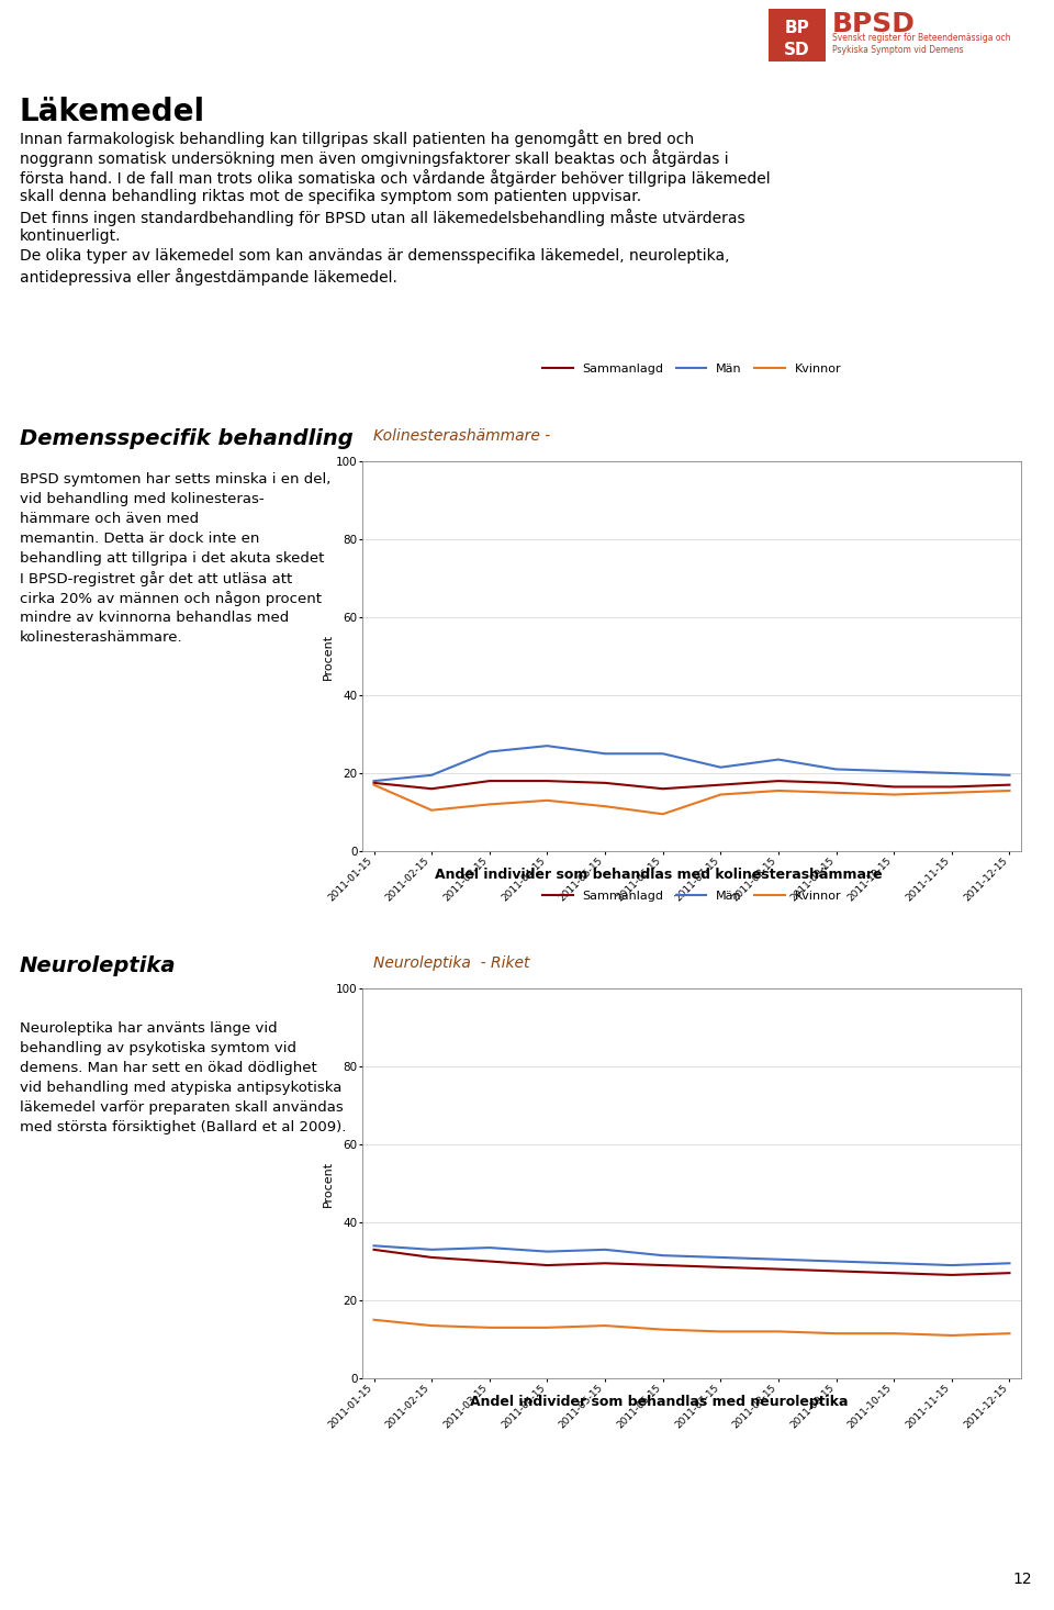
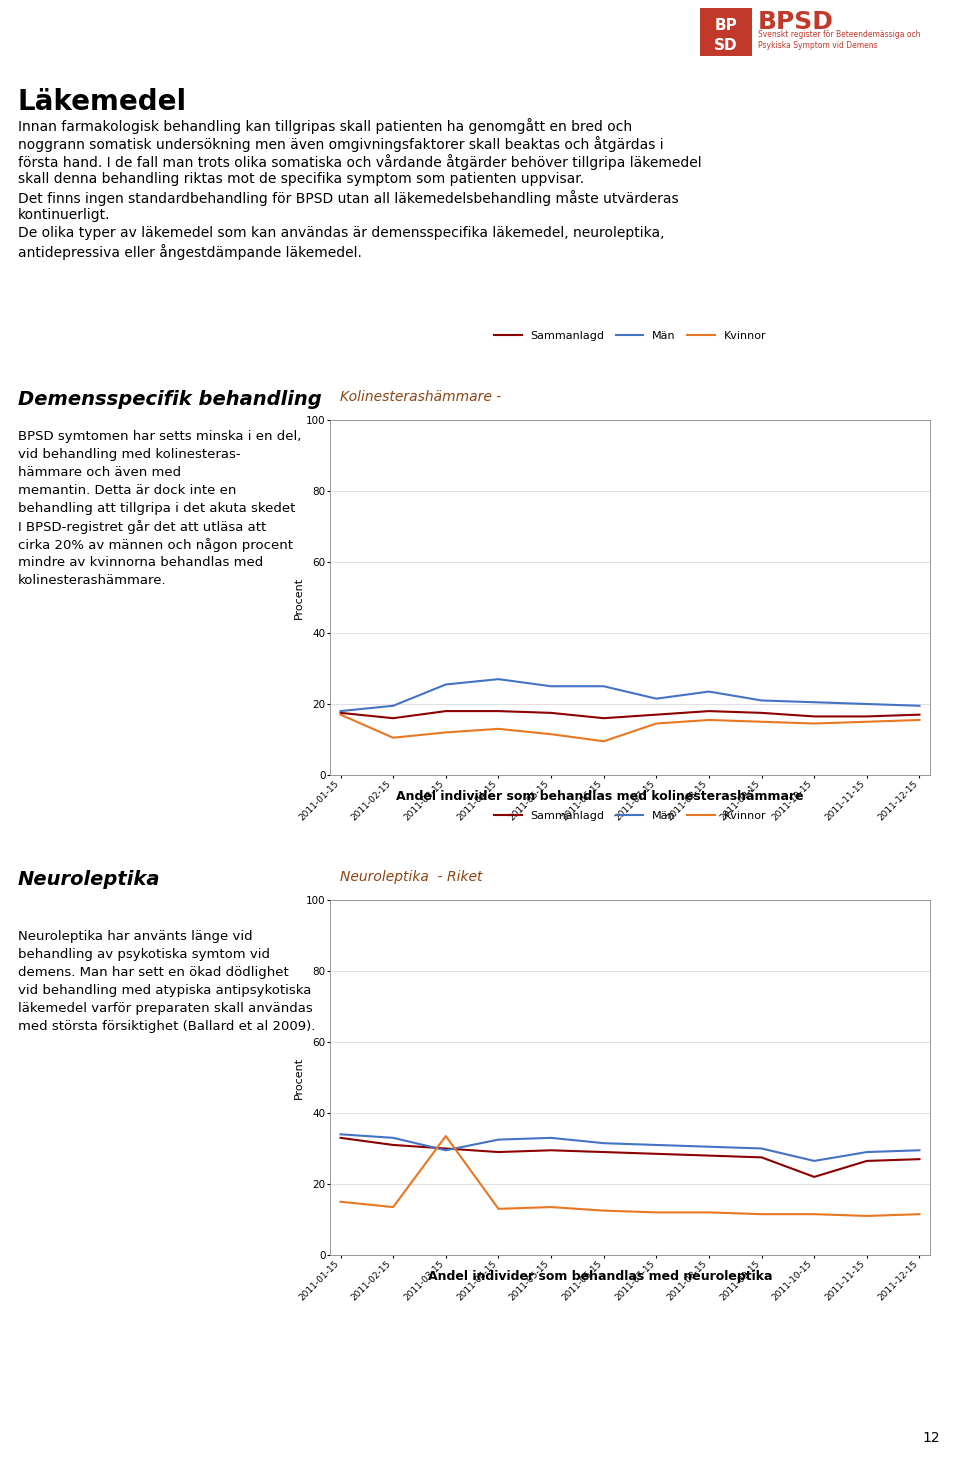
Män/2011-03-15: 33.5 -> 29.5
Kvinnor/2011-03-15: 13.0 -> 33.5
Sammanlagd/2011-10-15: 27.0 -> 22.0
Män/2011-10-15: 29.5 -> 26.5
